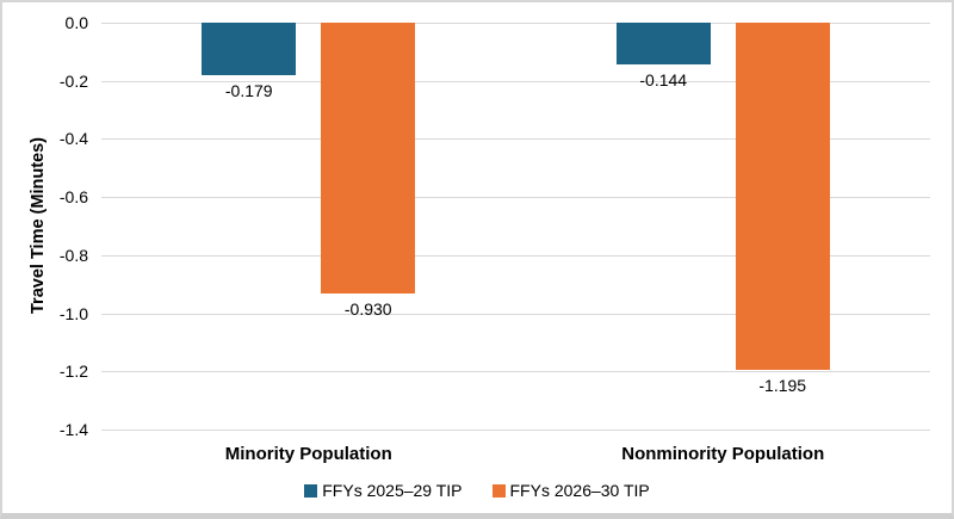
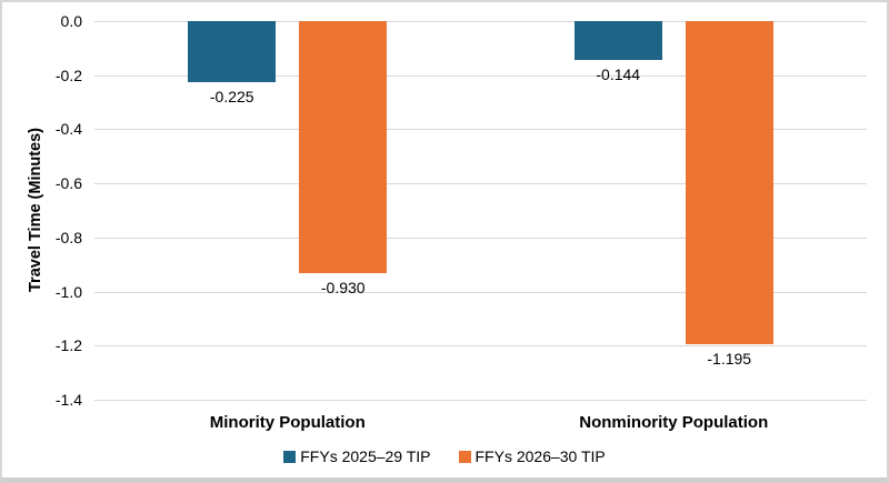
FFYs 2025–29 TIP/Minority Population: -0.179 -> -0.225
